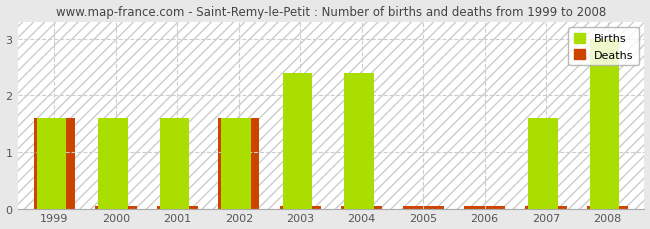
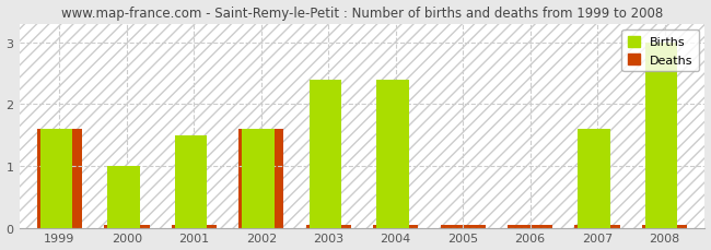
Births/2000: 1.6 -> 1.0
Births/2001: 1.6 -> 1.5
